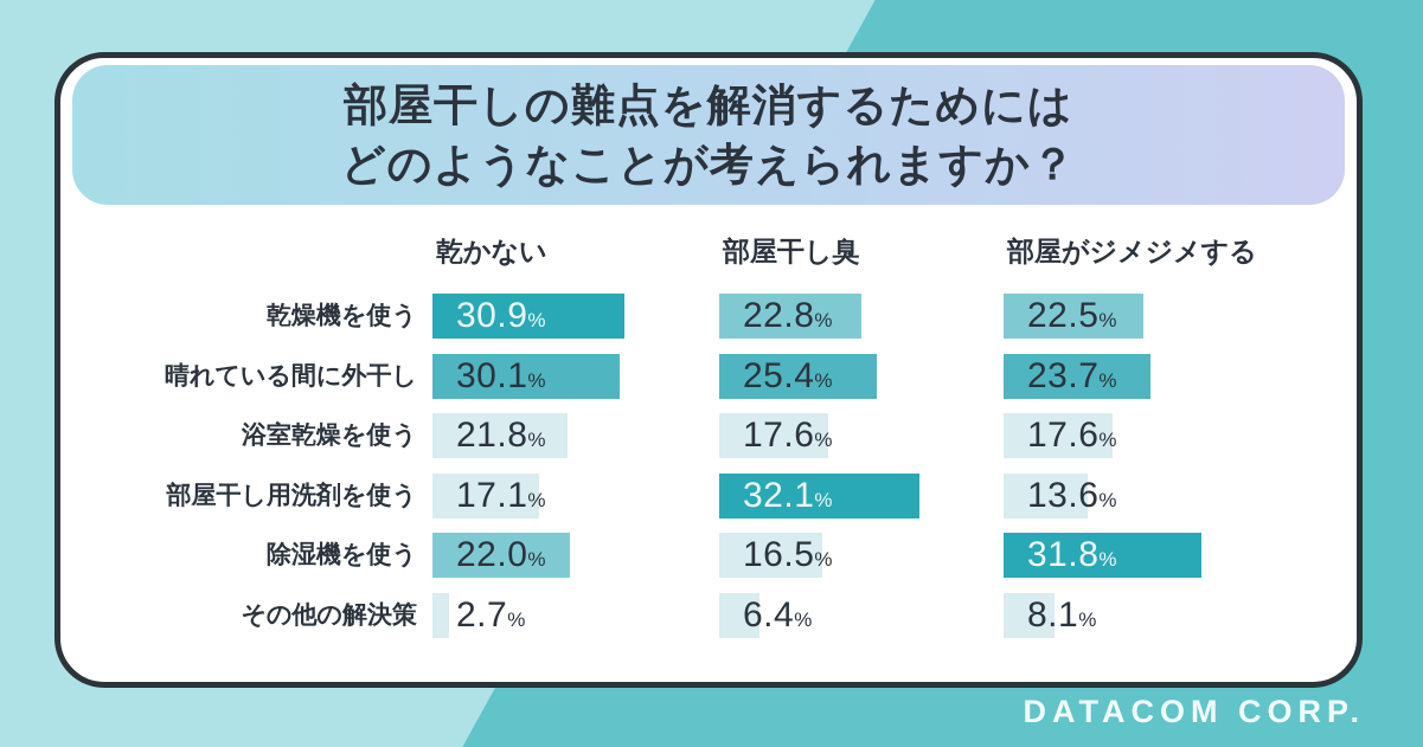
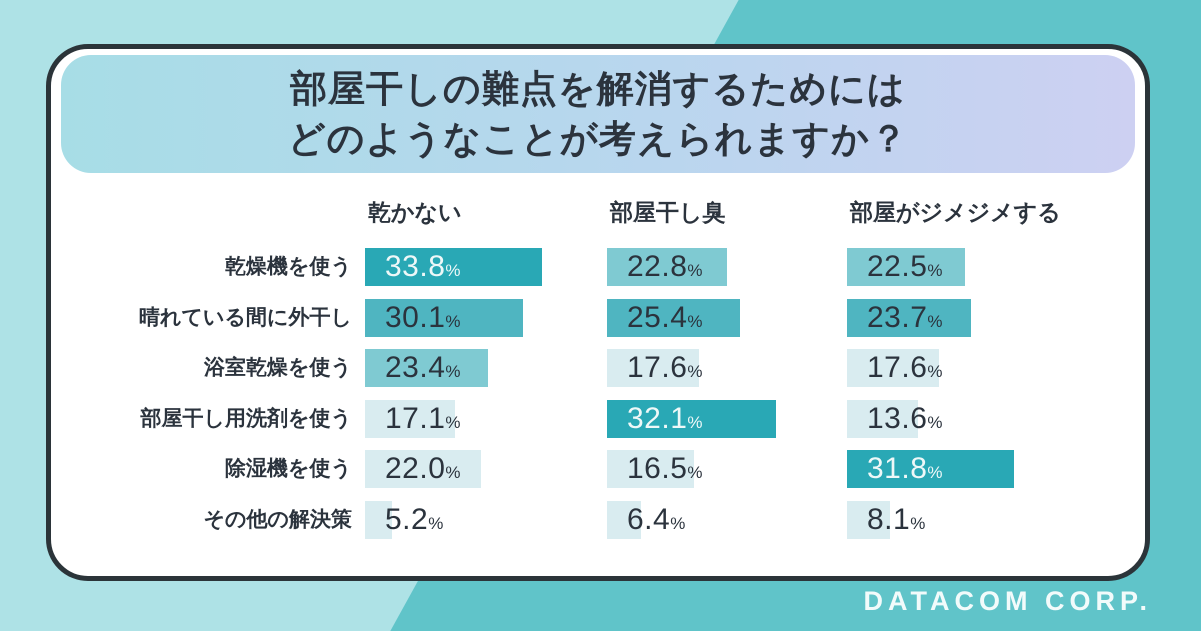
乾かない/乾燥機を使う: 30.9 -> 33.8
乾かない/浴室乾燥を使う: 21.8 -> 23.4
乾かない/その他の解決策: 2.7 -> 5.2
